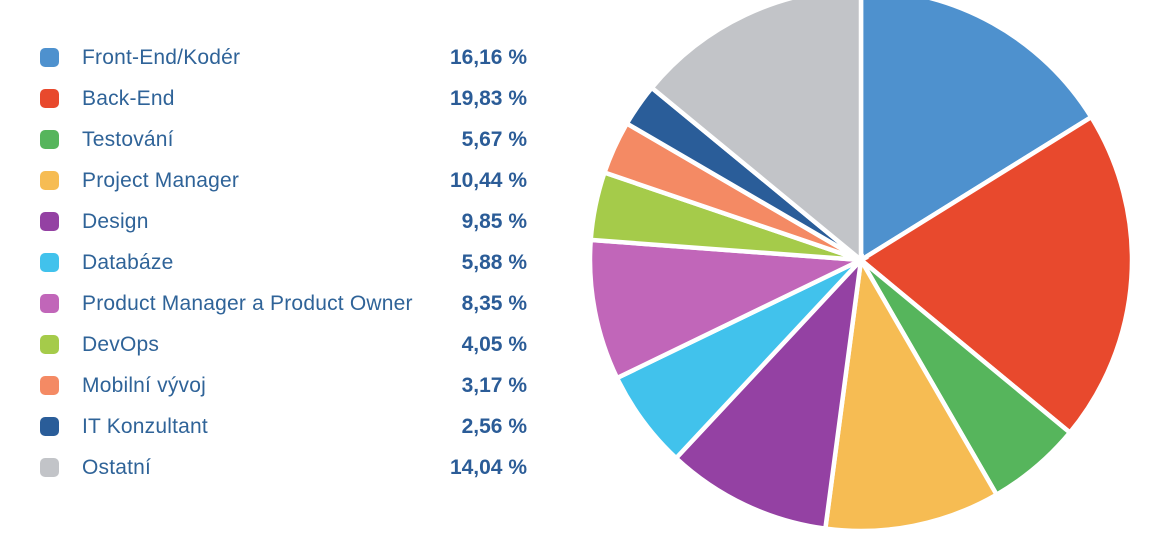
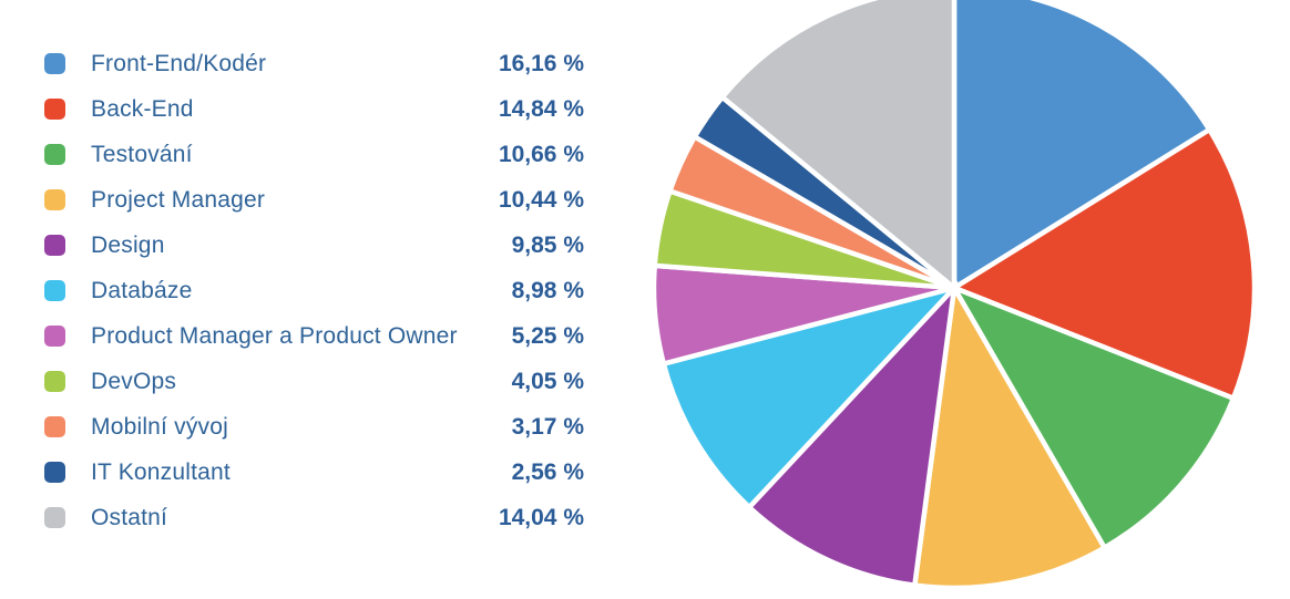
Back-End: 19,83 -> 14,84
Testování: 5,67 -> 10,66
Databáze: 5,88 -> 8,98
Product Manager a Product Owner: 8,35 -> 5,25
